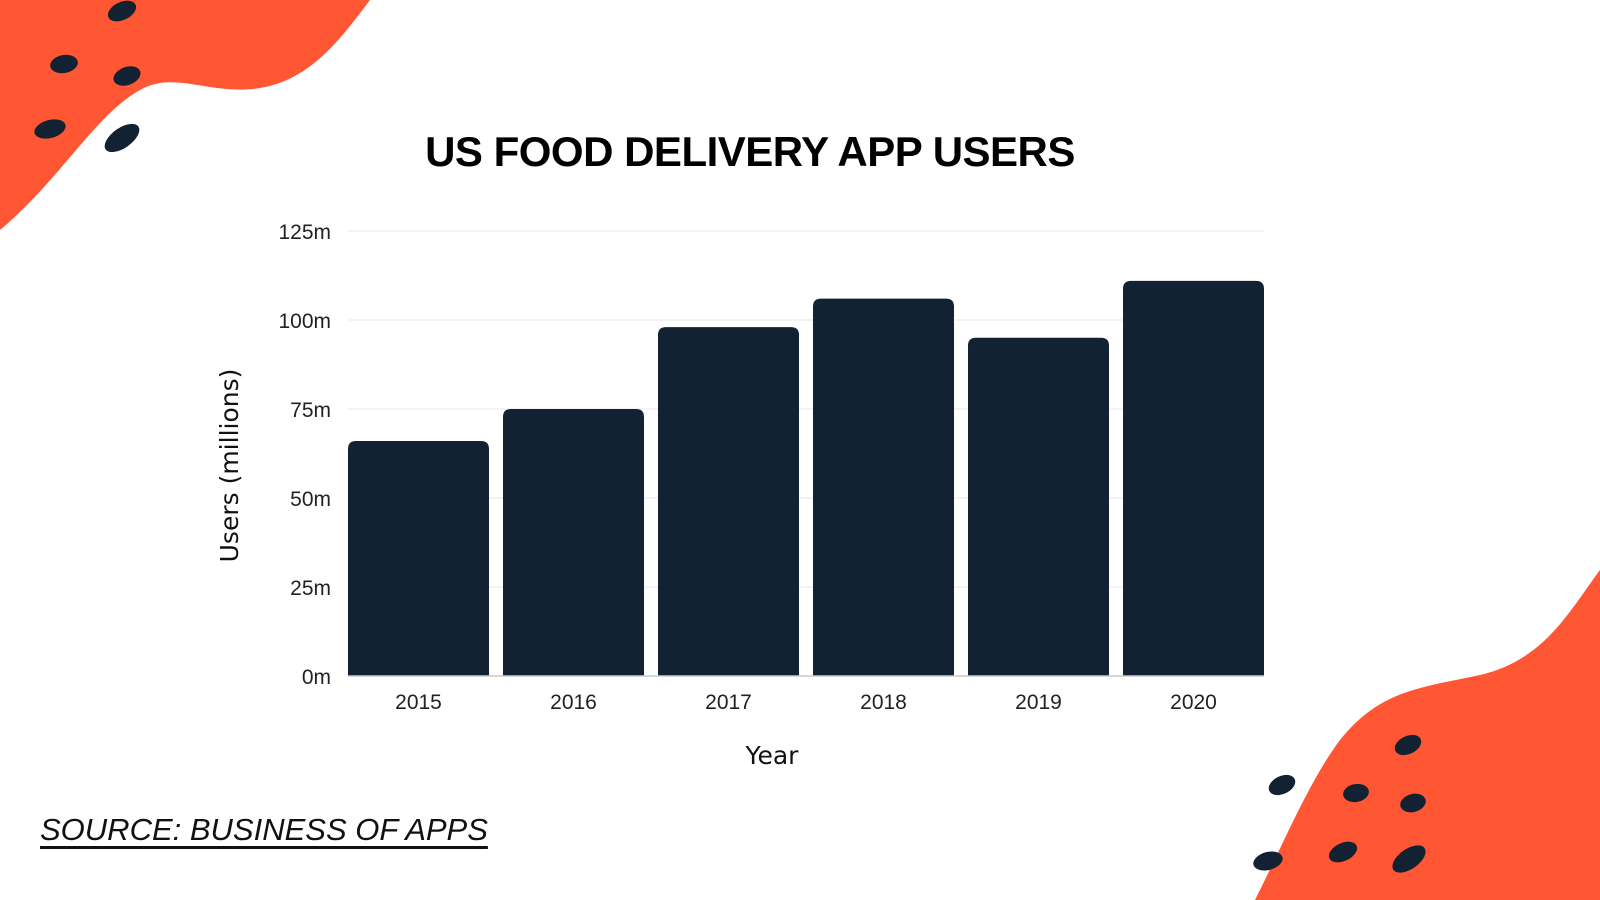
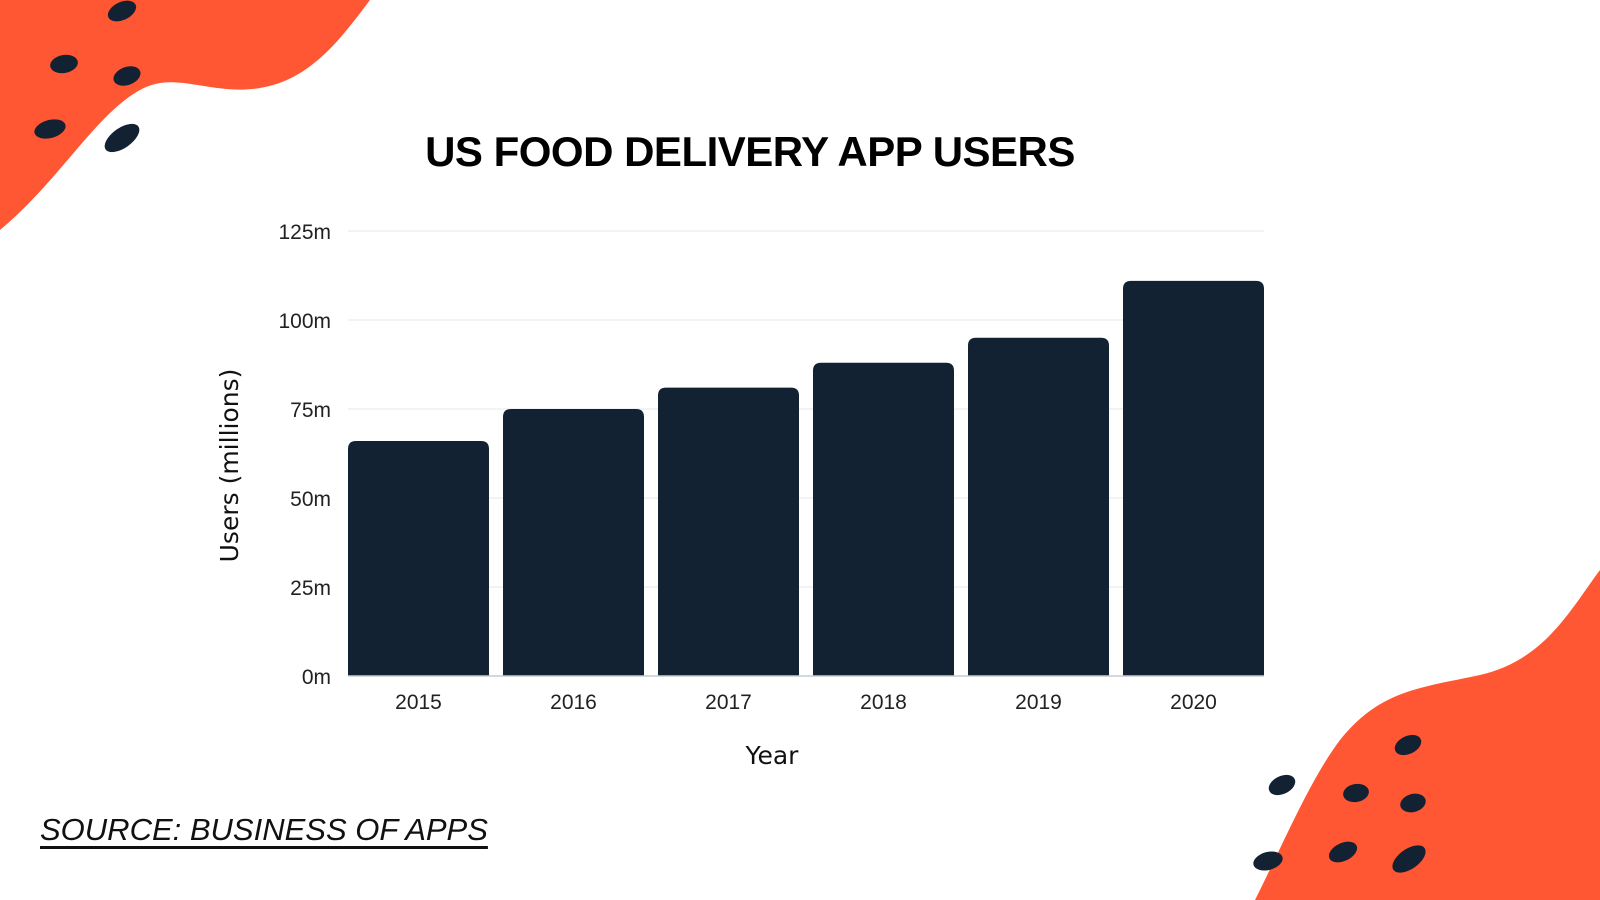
2017: 98m -> 81m
2018: 106m -> 88m
